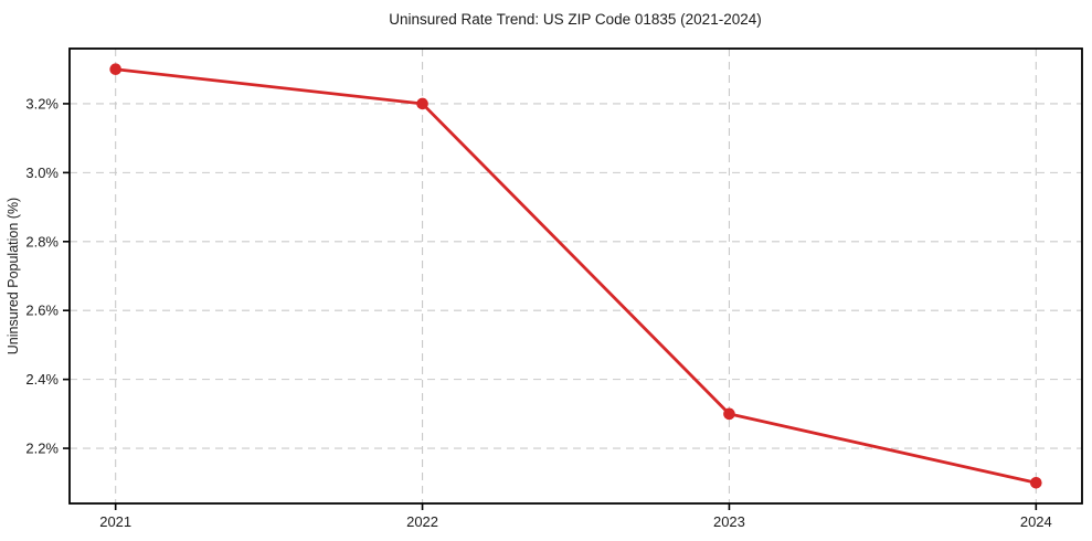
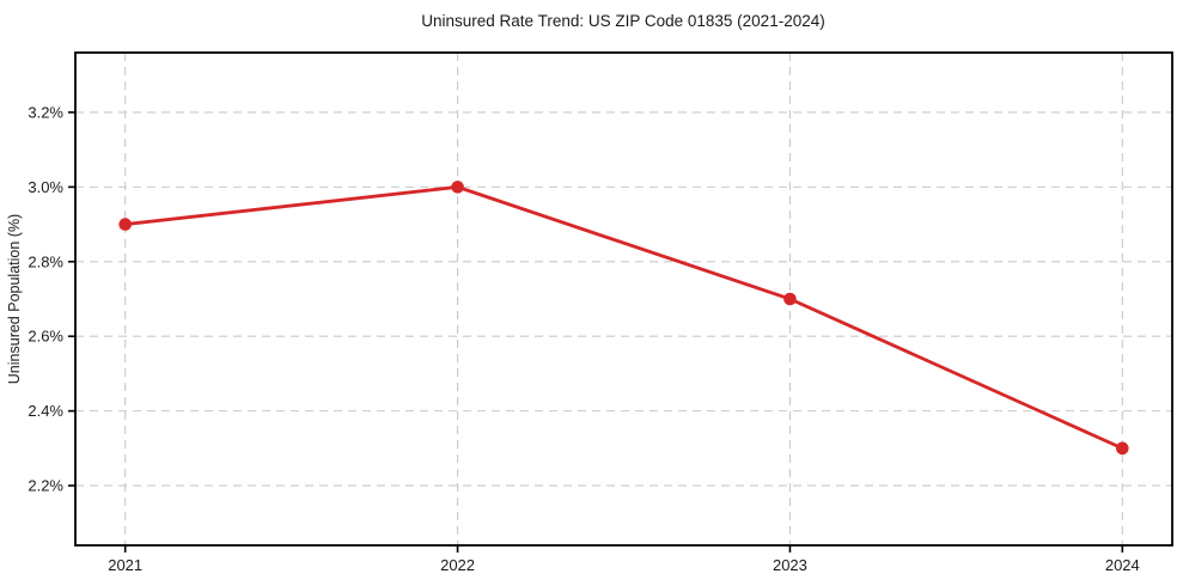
2021: 3.3% -> 2.9%
2022: 3.2% -> 3.0%
2023: 2.3% -> 2.7%
2024: 2.1% -> 2.3%
